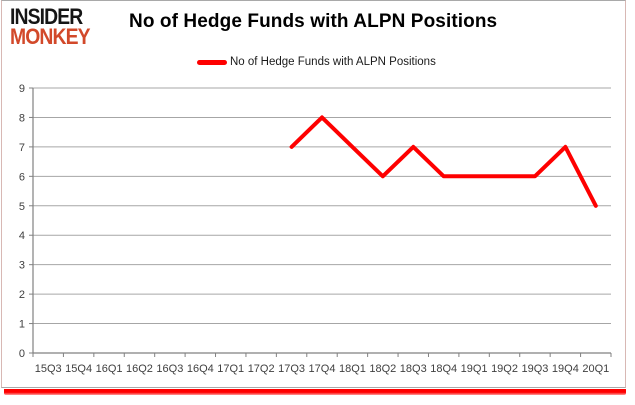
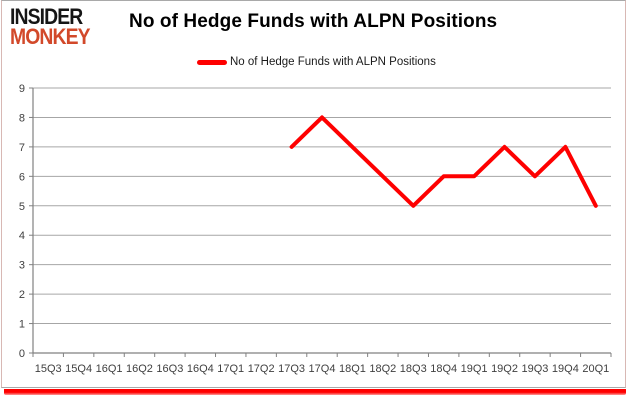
18Q3: 7 -> 5
19Q2: 6 -> 7
